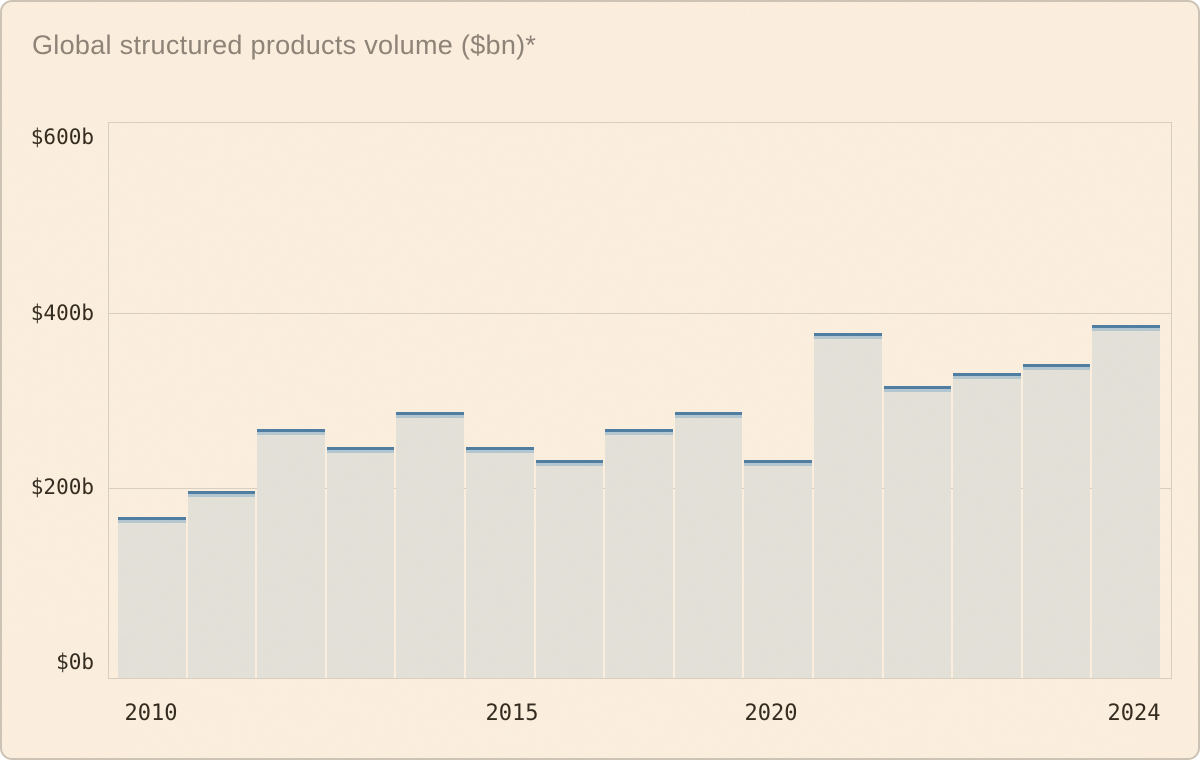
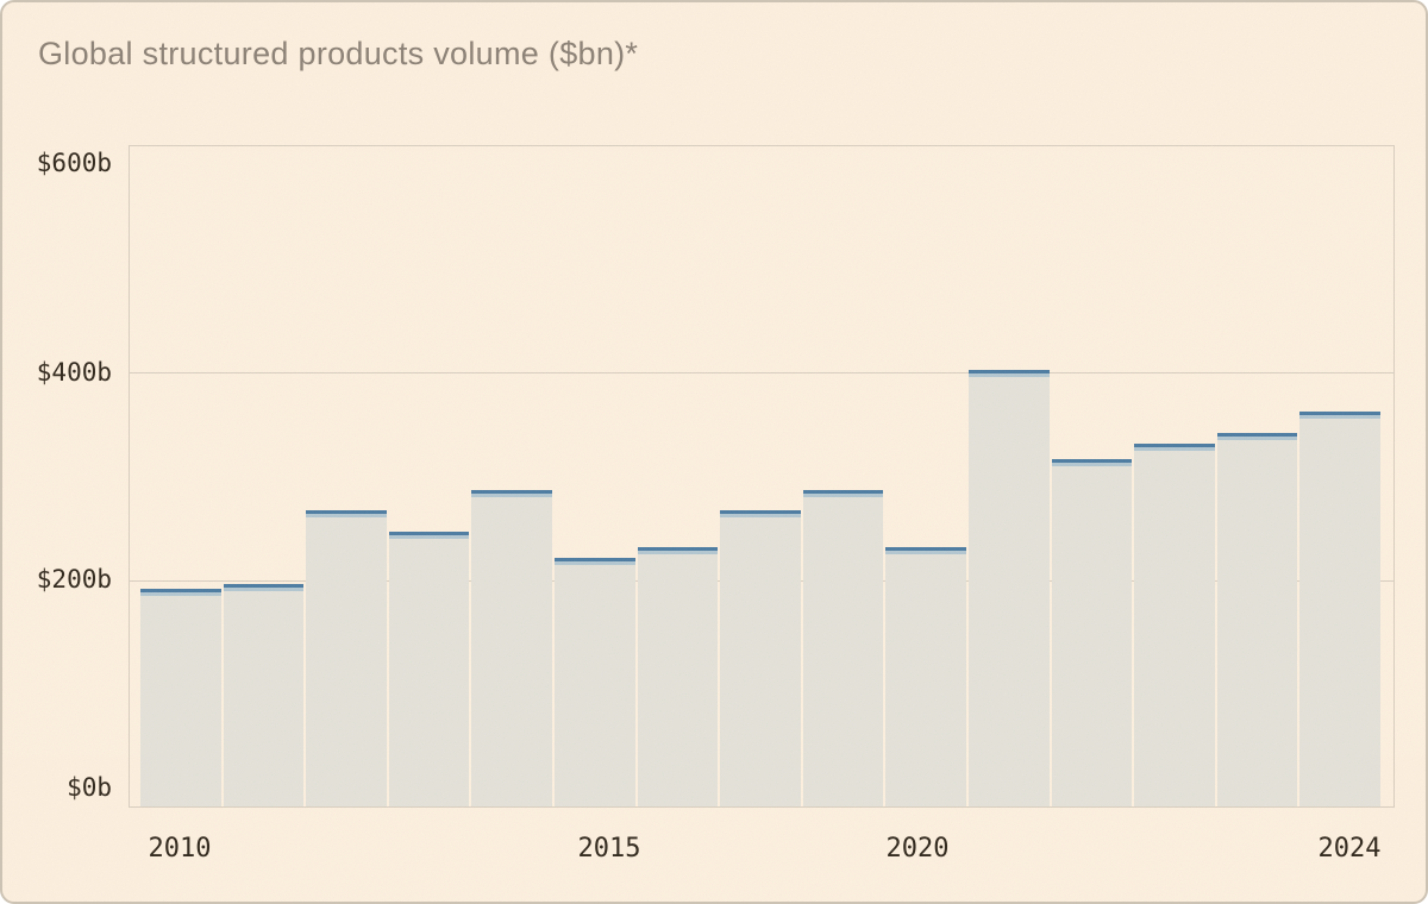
2010: $160b -> $190b
2015: $240b -> $220b
2020: $380b -> $400b
2024: $380b -> $360b
